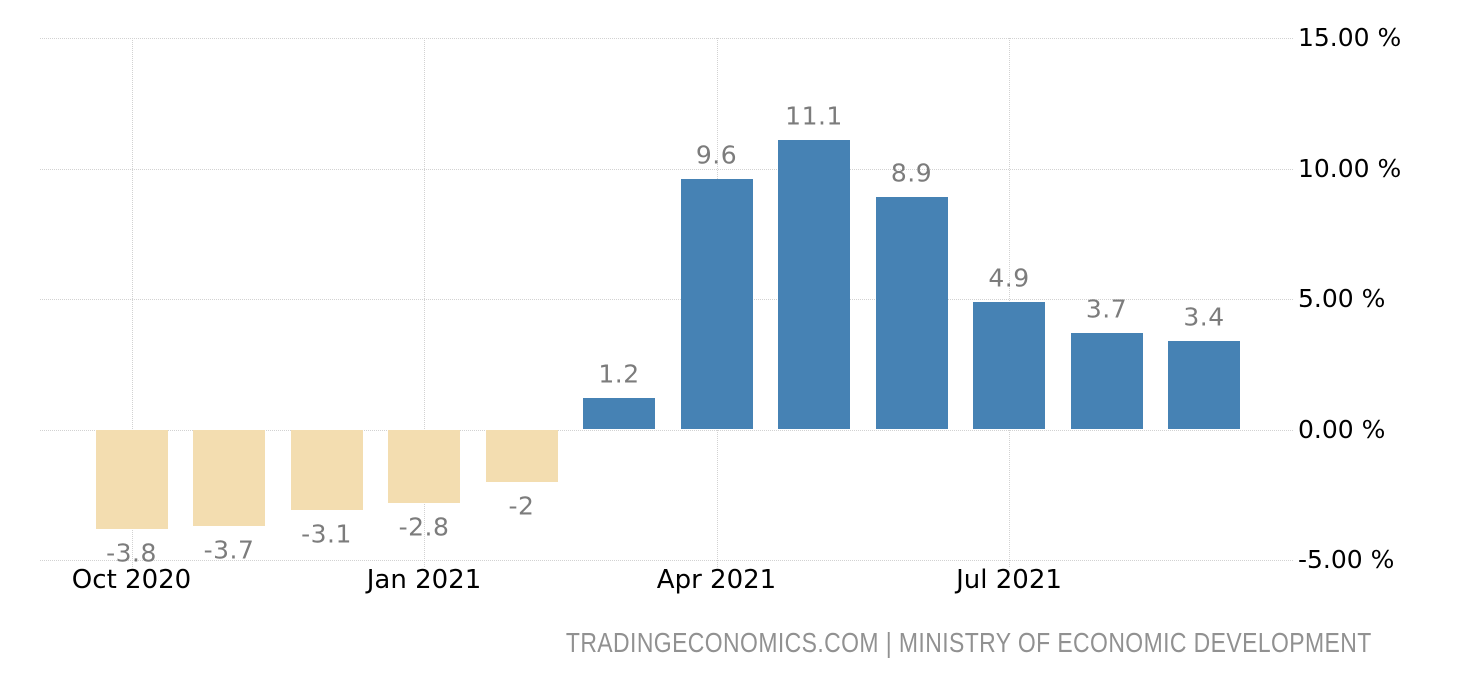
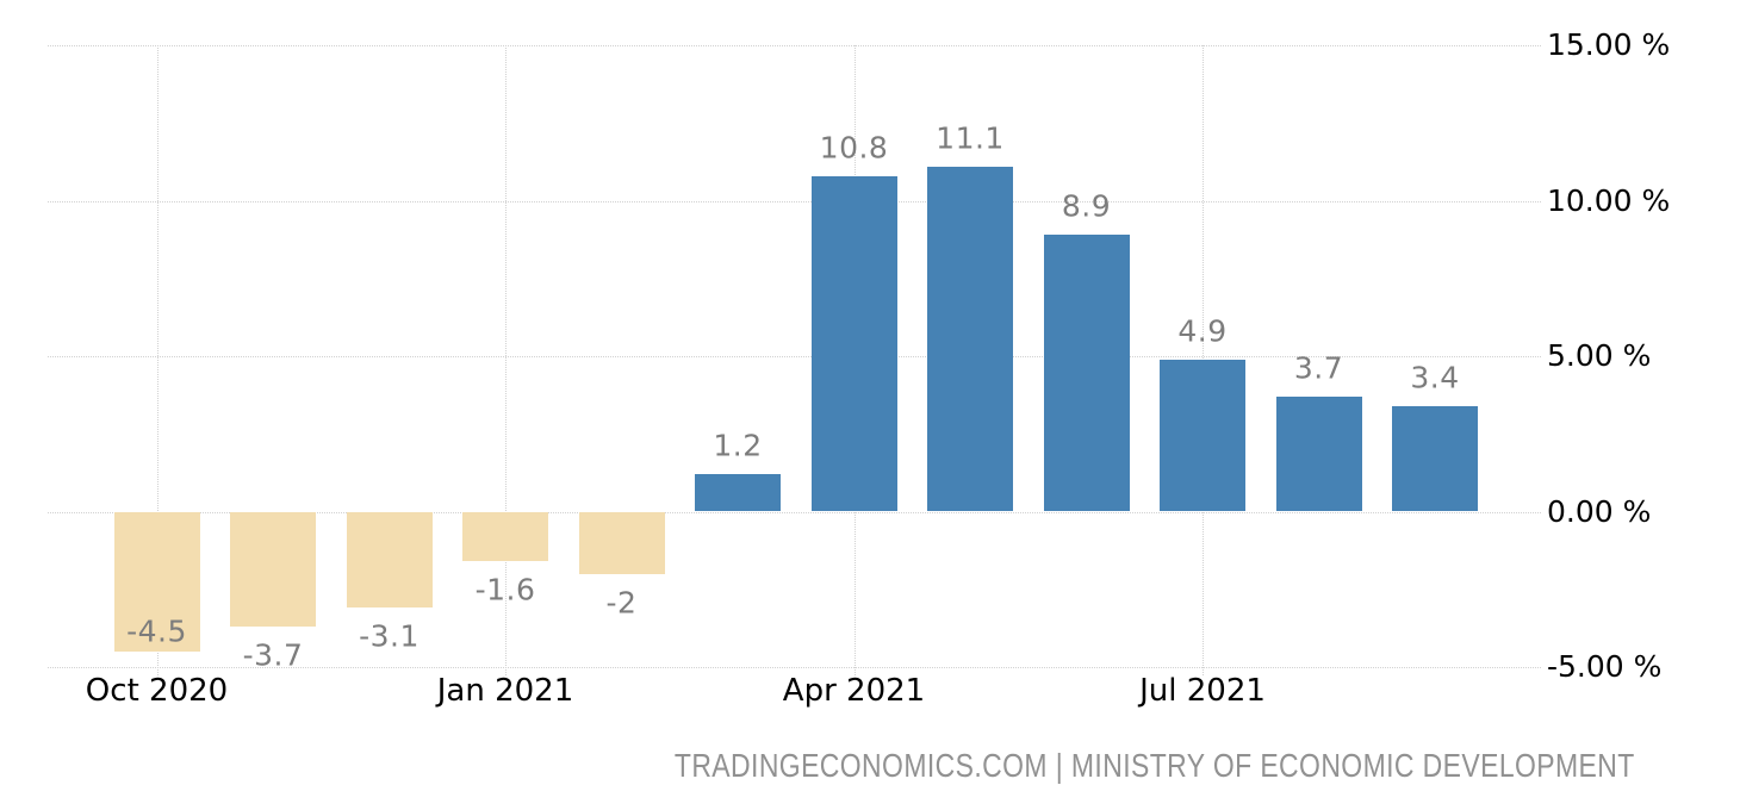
Oct 2020: -3.8 -> -4.5
Jan 2021: -2.8 -> -1.6
Apr 2021: 9.6 -> 10.8
